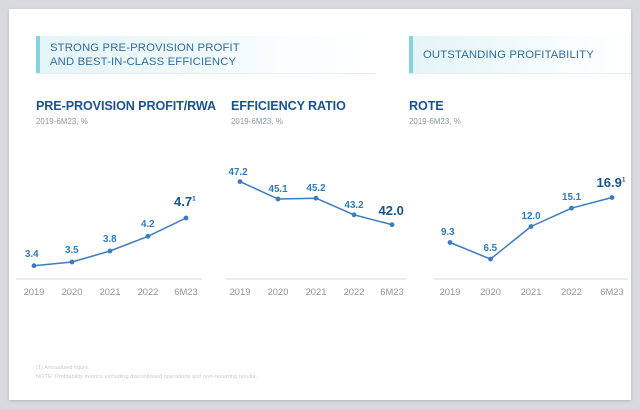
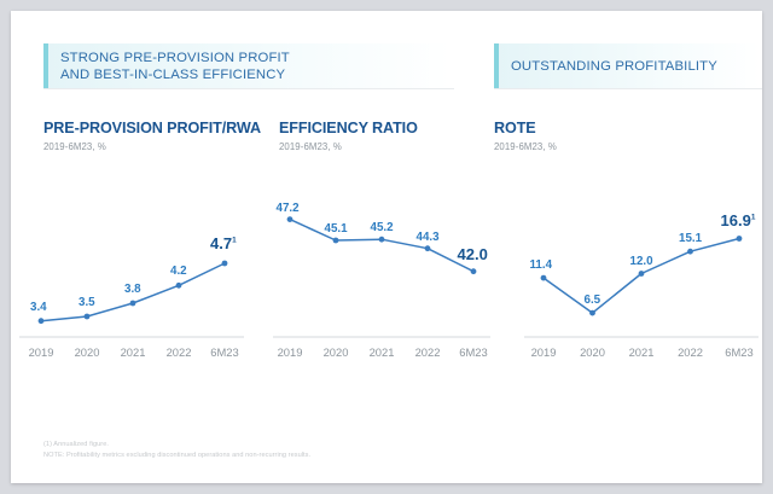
EFFICIENCY RATIO/2022: 43.2 -> 44.3
ROTE/2019: 9.3 -> 11.4
